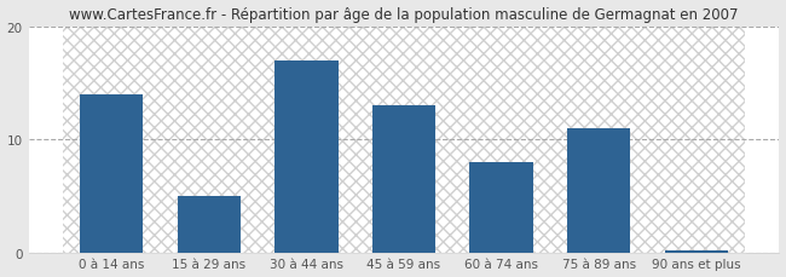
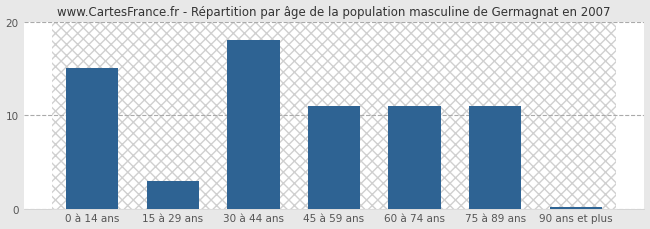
0 à 14 ans: 14.0 -> 15.0
15 à 29 ans: 5.0 -> 3.0
30 à 44 ans: 17.0 -> 18.0
45 à 59 ans: 13.0 -> 11.0
60 à 74 ans: 8.0 -> 11.0
